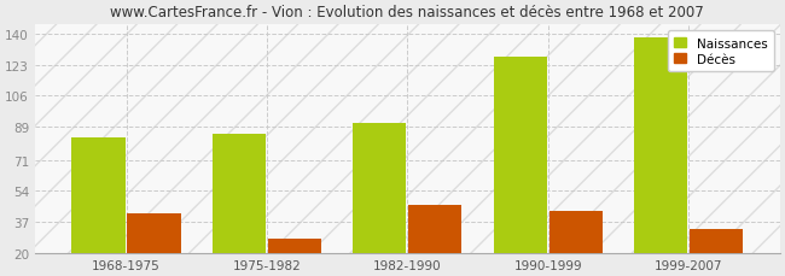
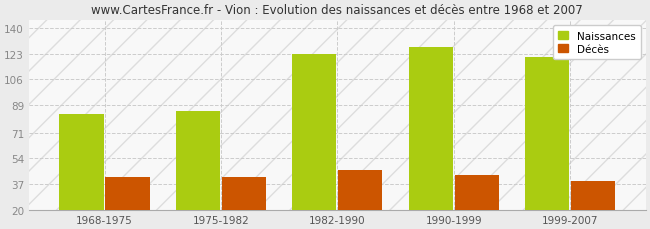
Décès/1975-1982: 28 -> 42
Naissances/1982-1990: 91 -> 123
Naissances/1999-2007: 138 -> 121
Décès/1999-2007: 33 -> 39
